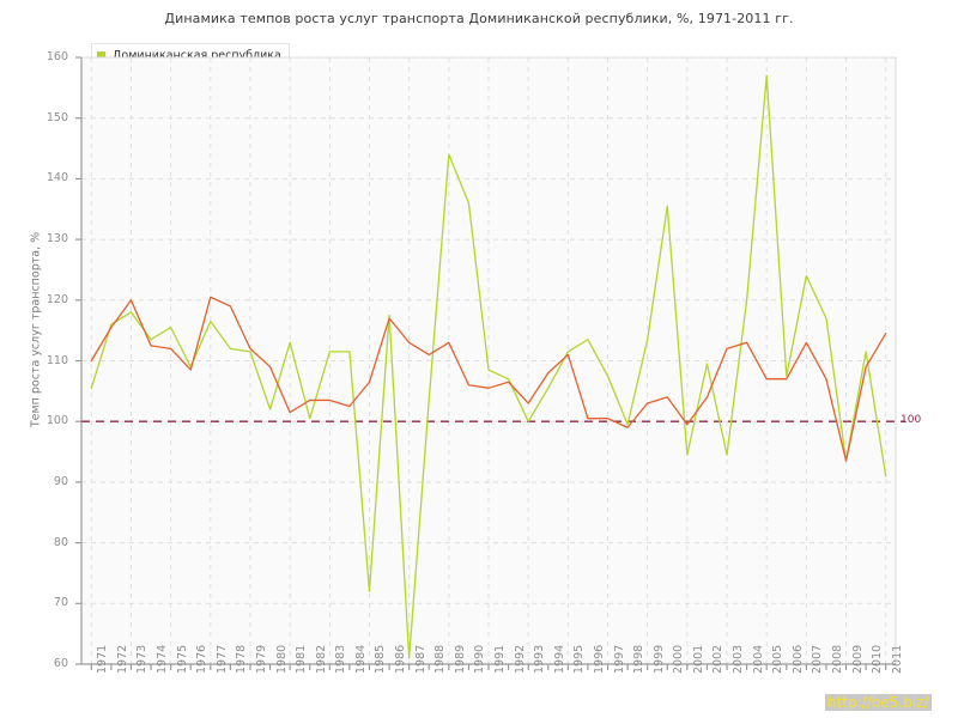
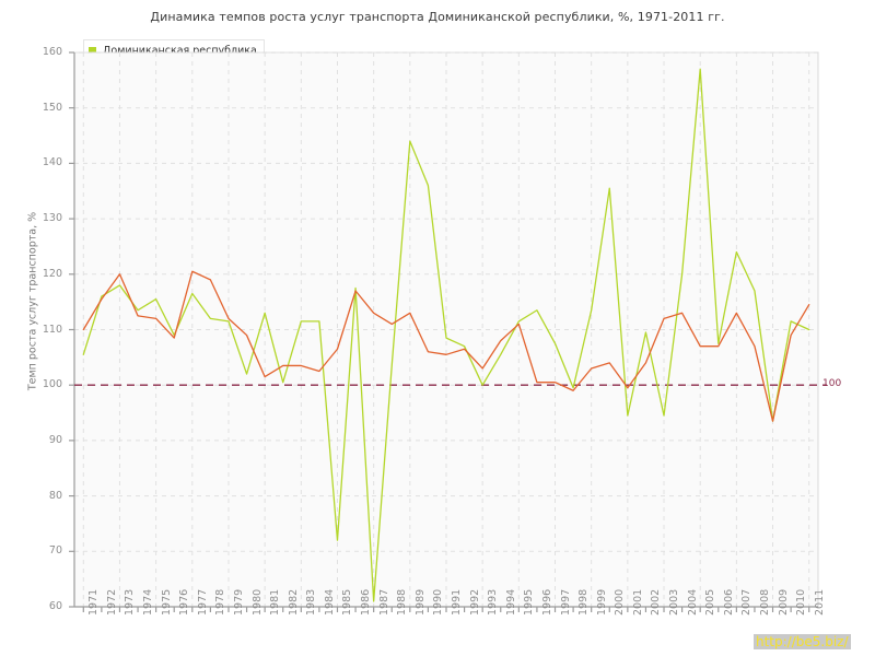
Доминиканская республика/2011: 91 -> 110
